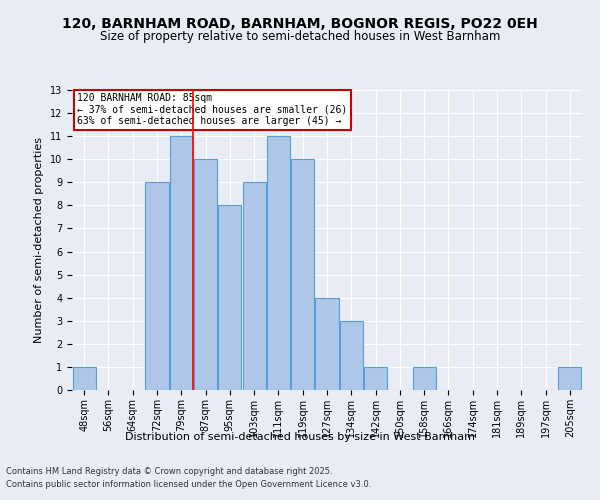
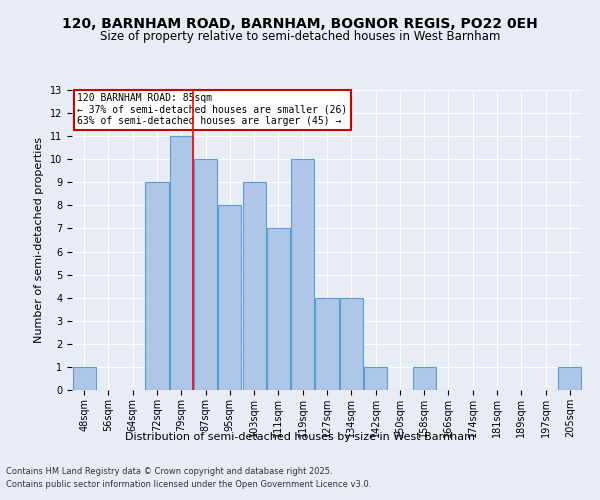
111sqm: 11 -> 7
134sqm: 3 -> 4
